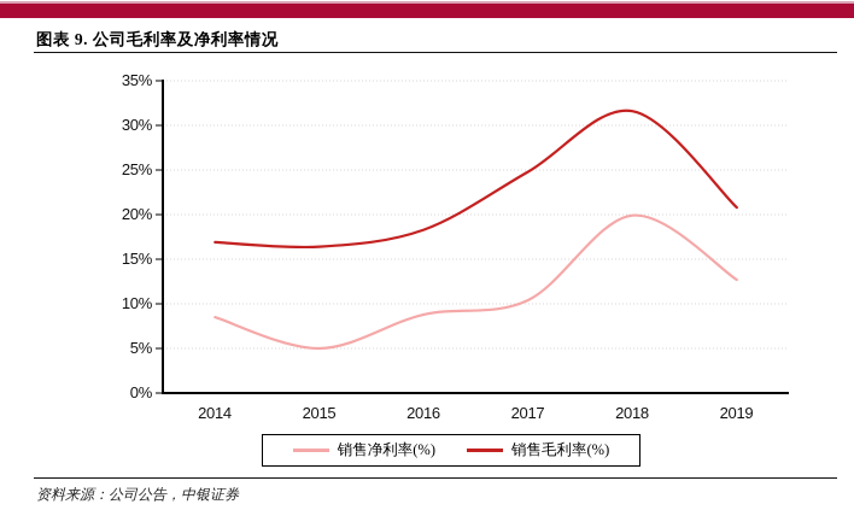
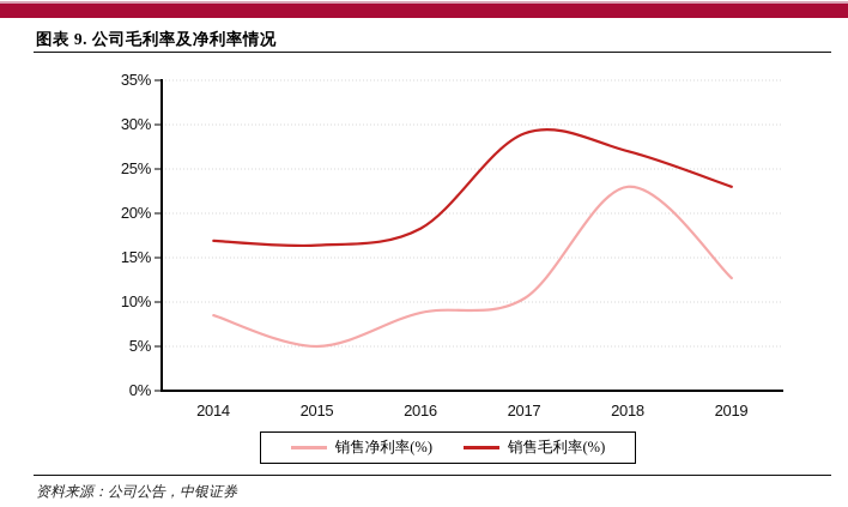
销售毛利率(%)/2017: 25% -> 29%
销售净利率(%)/2018: 20% -> 23%
销售毛利率(%)/2018: 32% -> 27%
销售毛利率(%)/2019: 21% -> 23%
